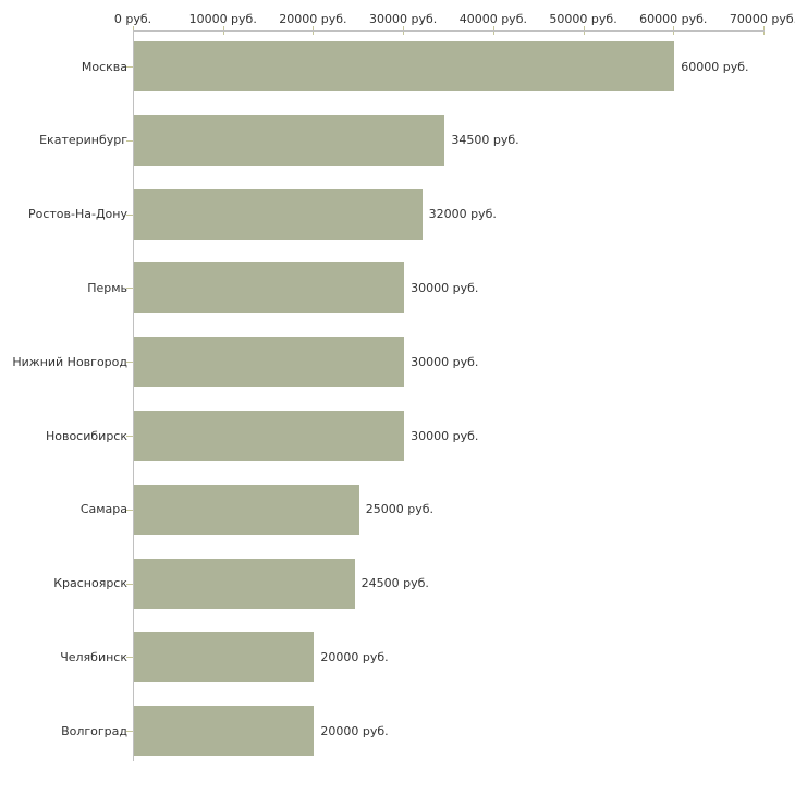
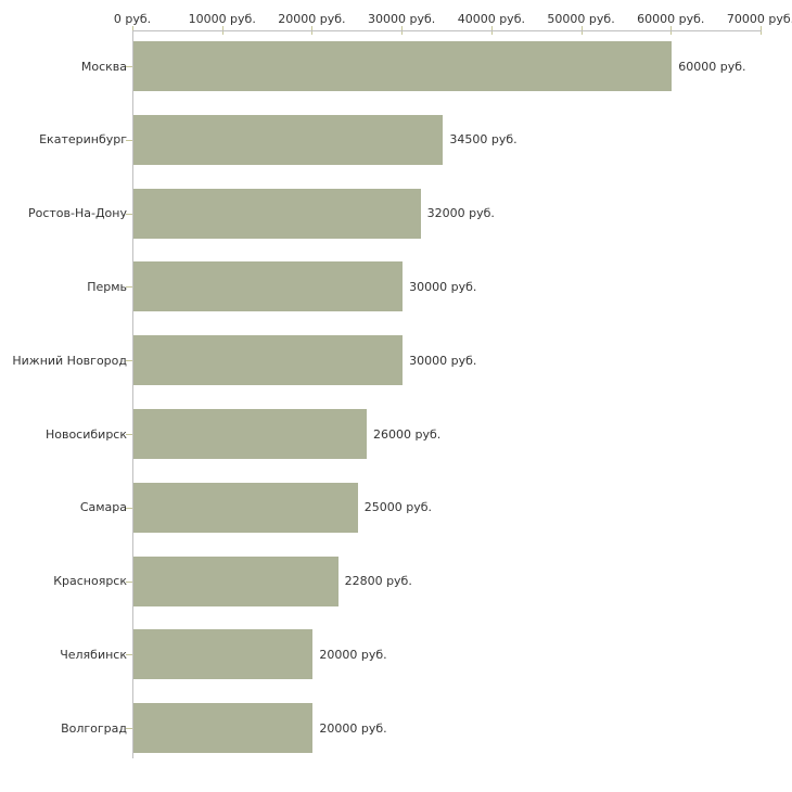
Новосибирск: 30000 -> 26000
Красноярск: 24500 -> 22800
